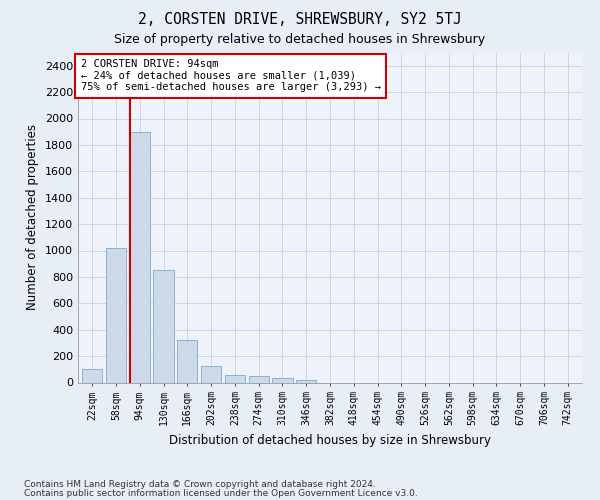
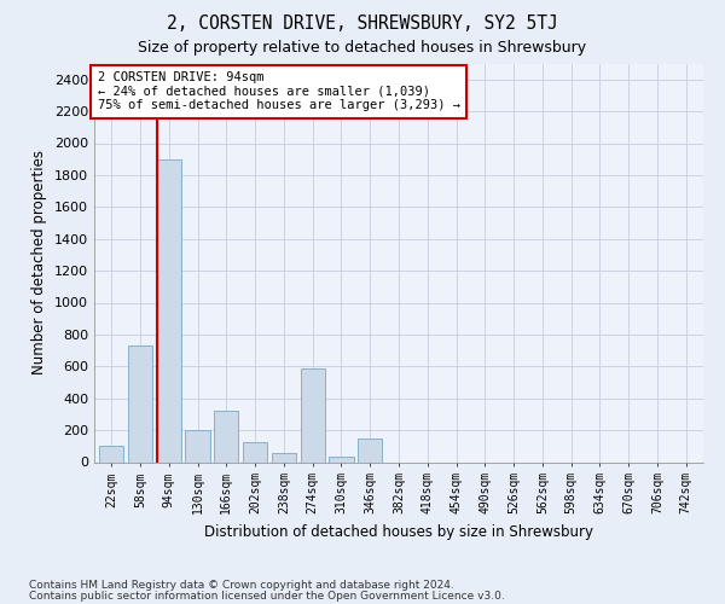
58sqm: 1020 -> 730
130sqm: 860 -> 200
274sqm: 50 -> 590
346sqm: 20 -> 150
